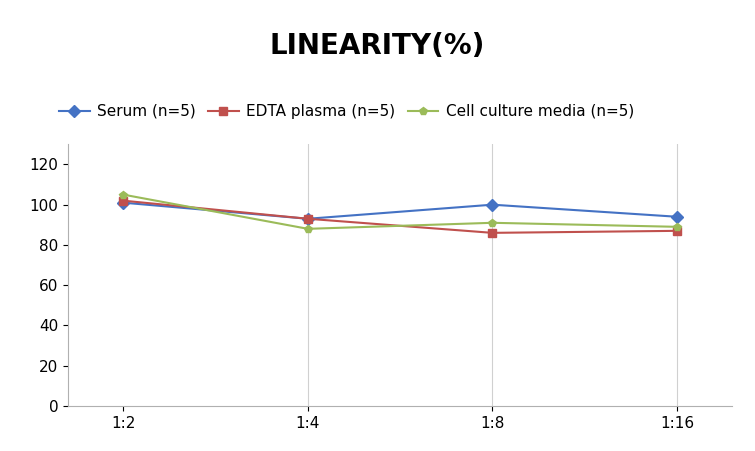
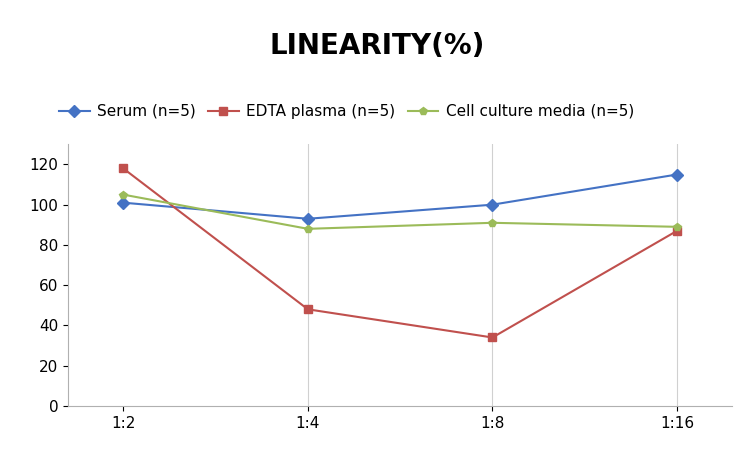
EDTA plasma (n=5)/1:2: 102 -> 118
EDTA plasma (n=5)/1:4: 93 -> 48
EDTA plasma (n=5)/1:8: 86 -> 34
Serum (n=5)/1:16: 94 -> 115
